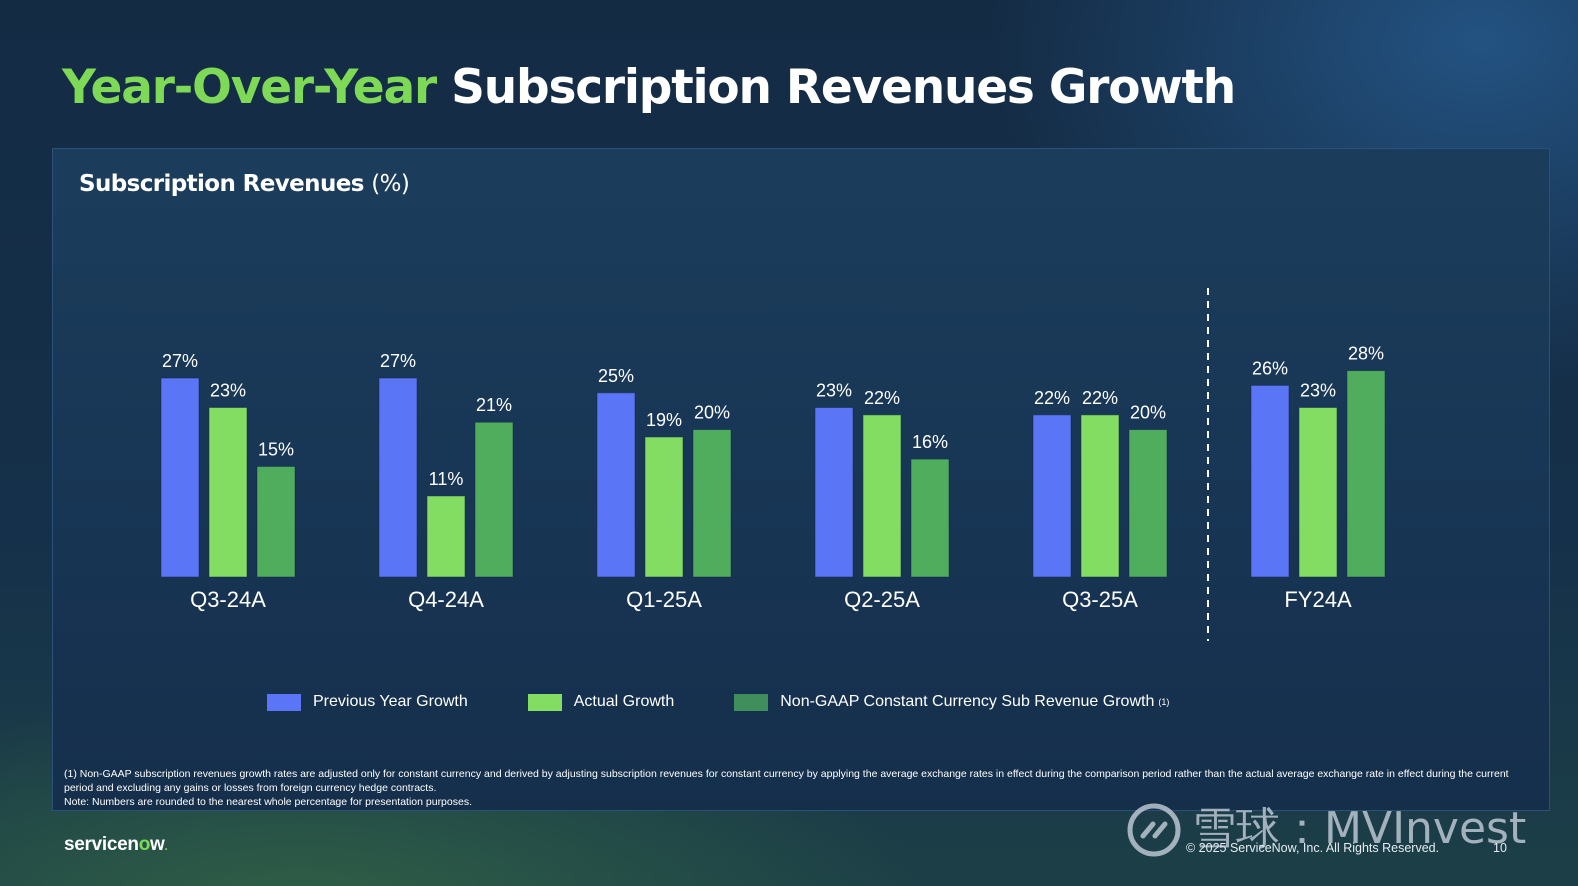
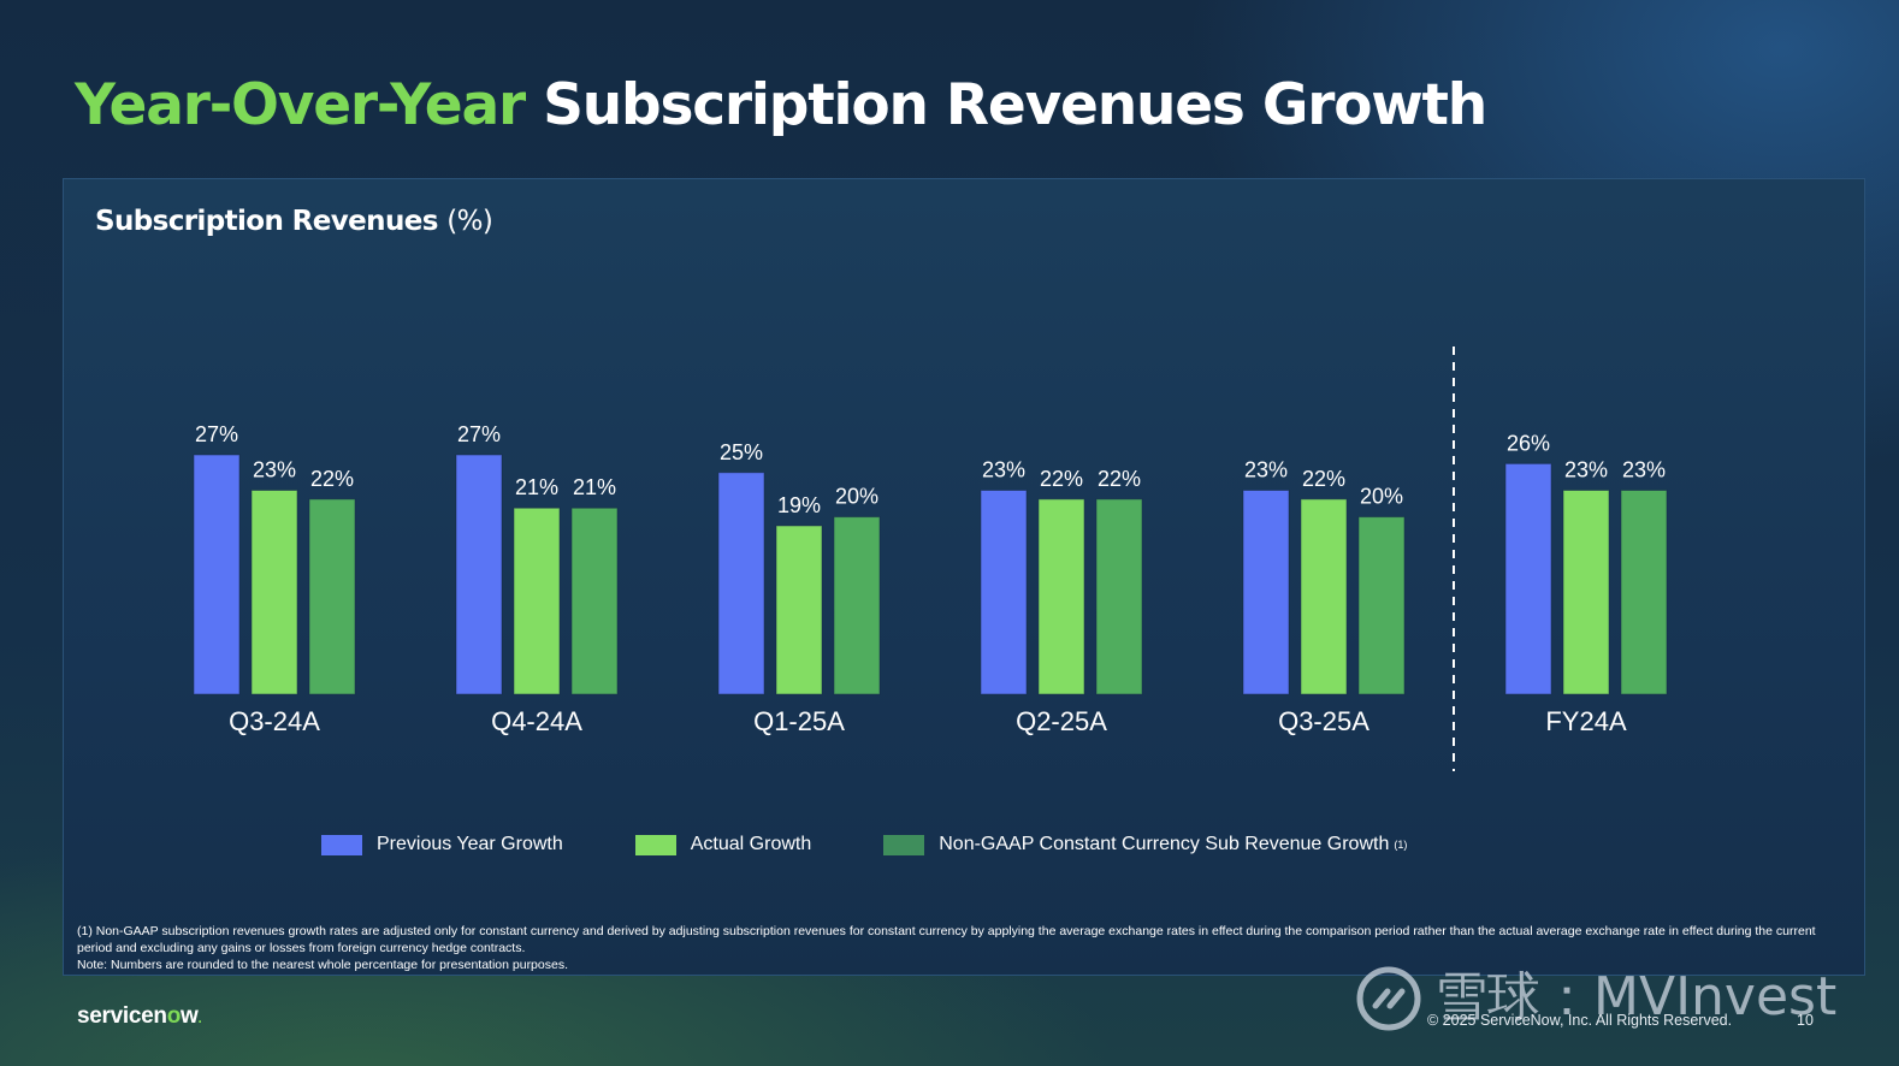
Non-GAAP Constant Currency Sub Revenue Growth/Q3-24A: 15% -> 22%
Actual Growth/Q4-24A: 11% -> 21%
Non-GAAP Constant Currency Sub Revenue Growth/Q2-25A: 16% -> 22%
Previous Year Growth/Q3-25A: 22% -> 23%
Non-GAAP Constant Currency Sub Revenue Growth/FY24A: 28% -> 23%
